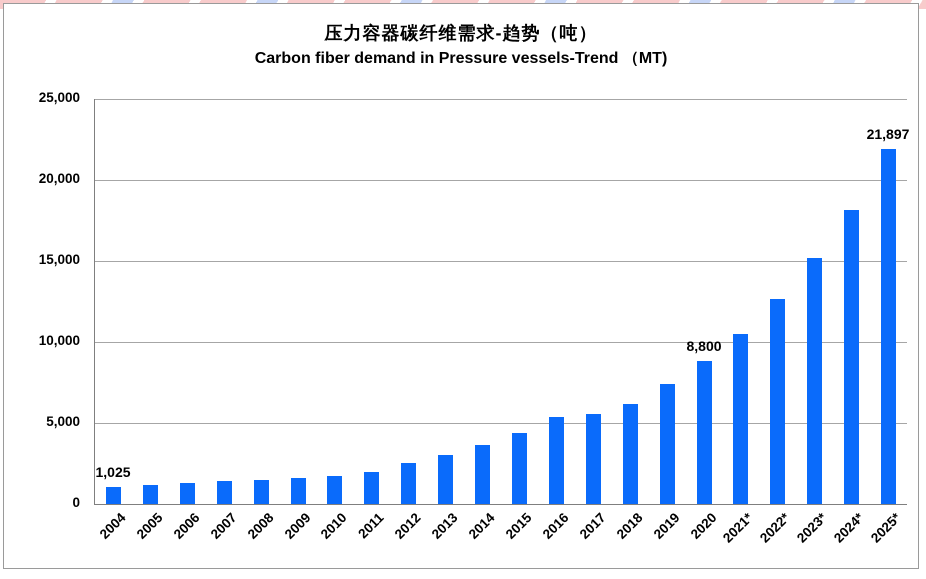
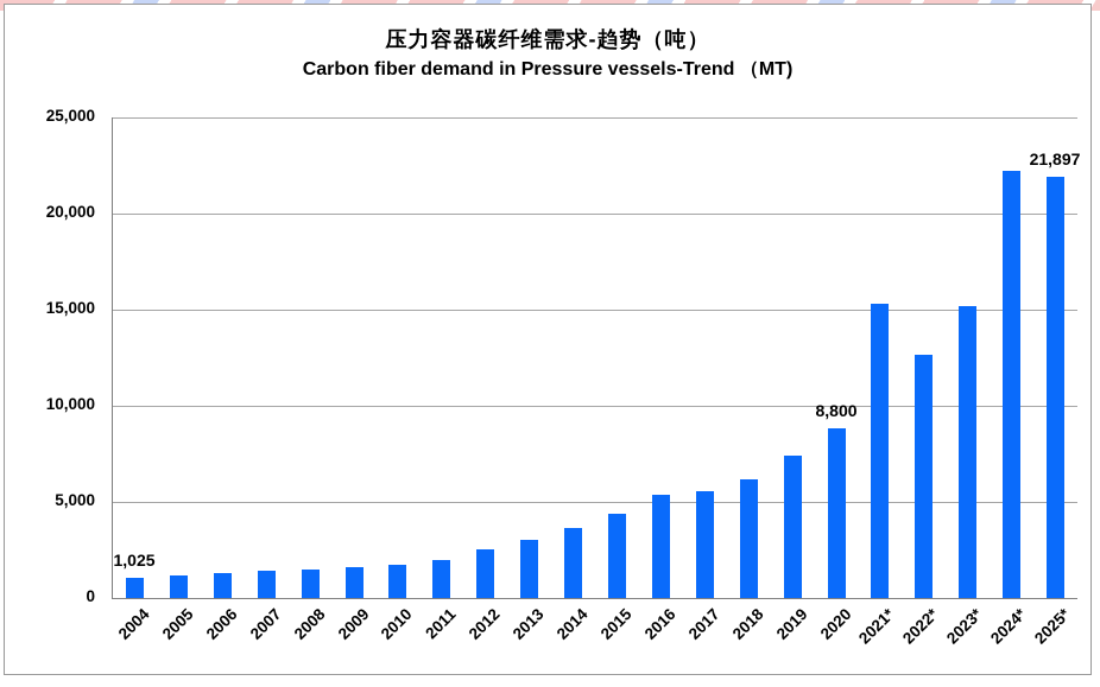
2021*: 10500 -> 15300
2024*: 18200 -> 22200
